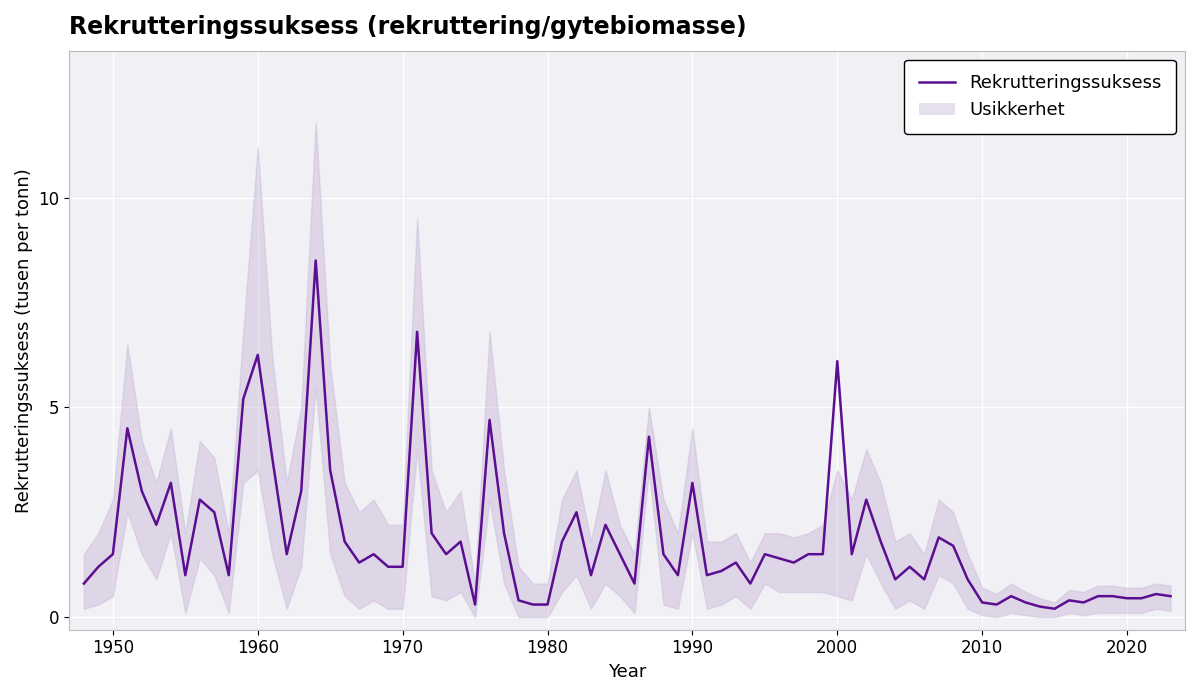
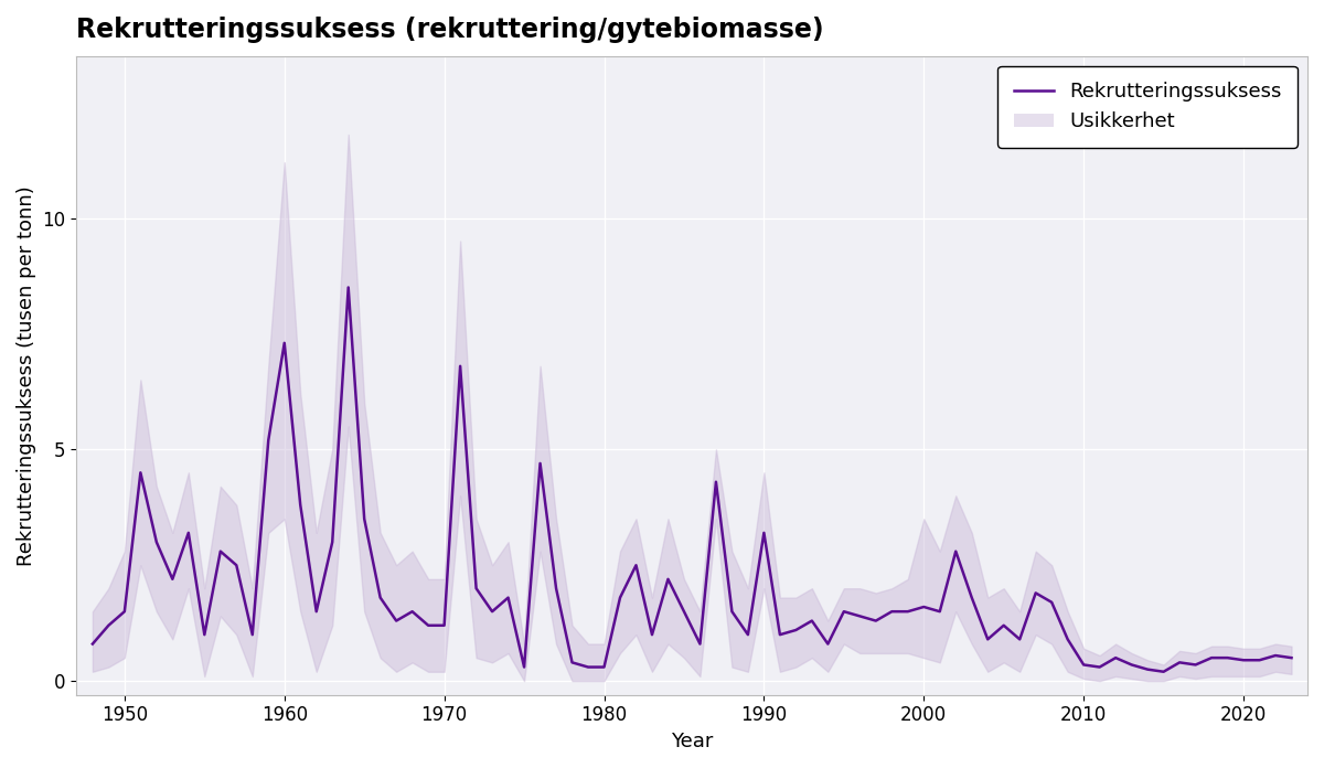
Rekrutteringssuksess/1960: 6.25 -> 7.30
Rekrutteringssuksess/2000: 6.10 -> 1.60
